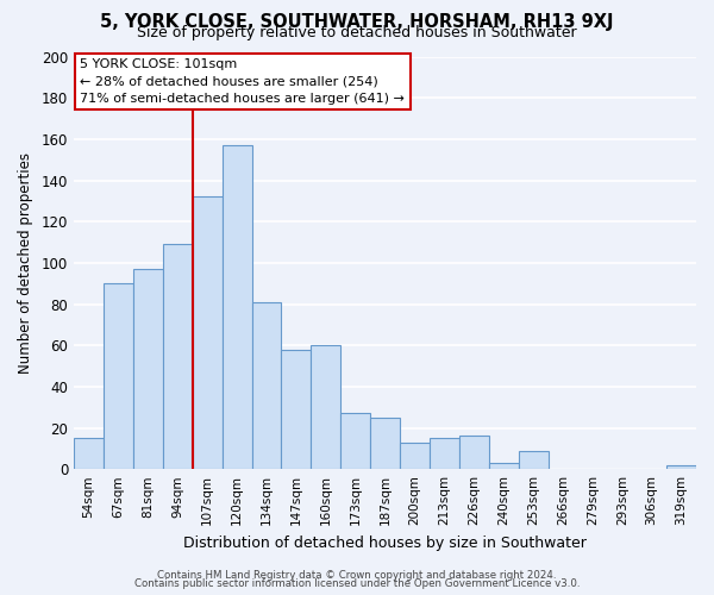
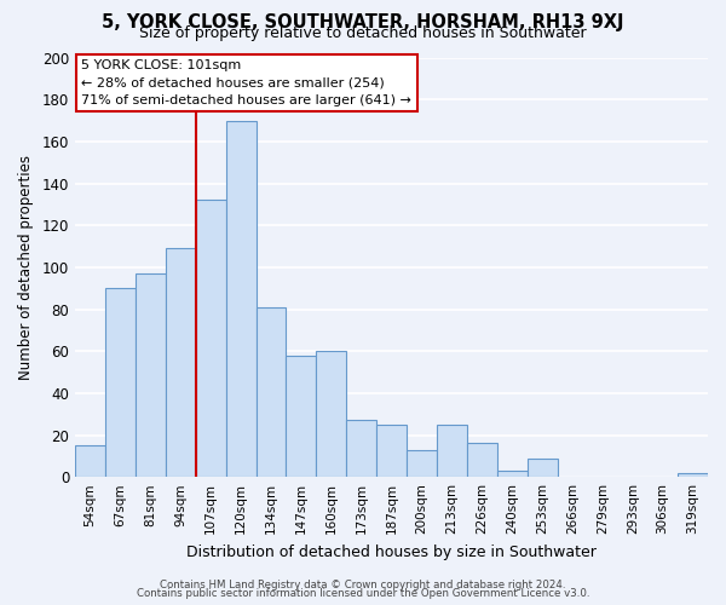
120sqm: 157 -> 170
213sqm: 15 -> 25
